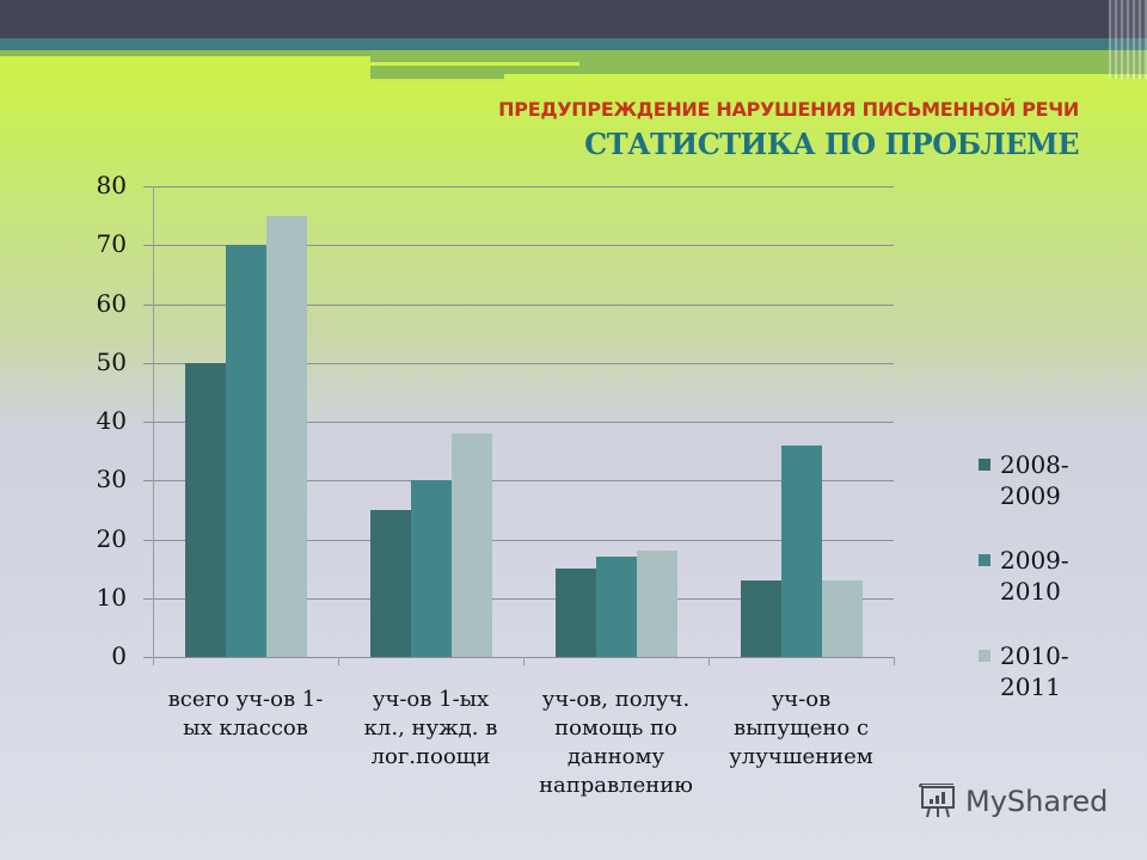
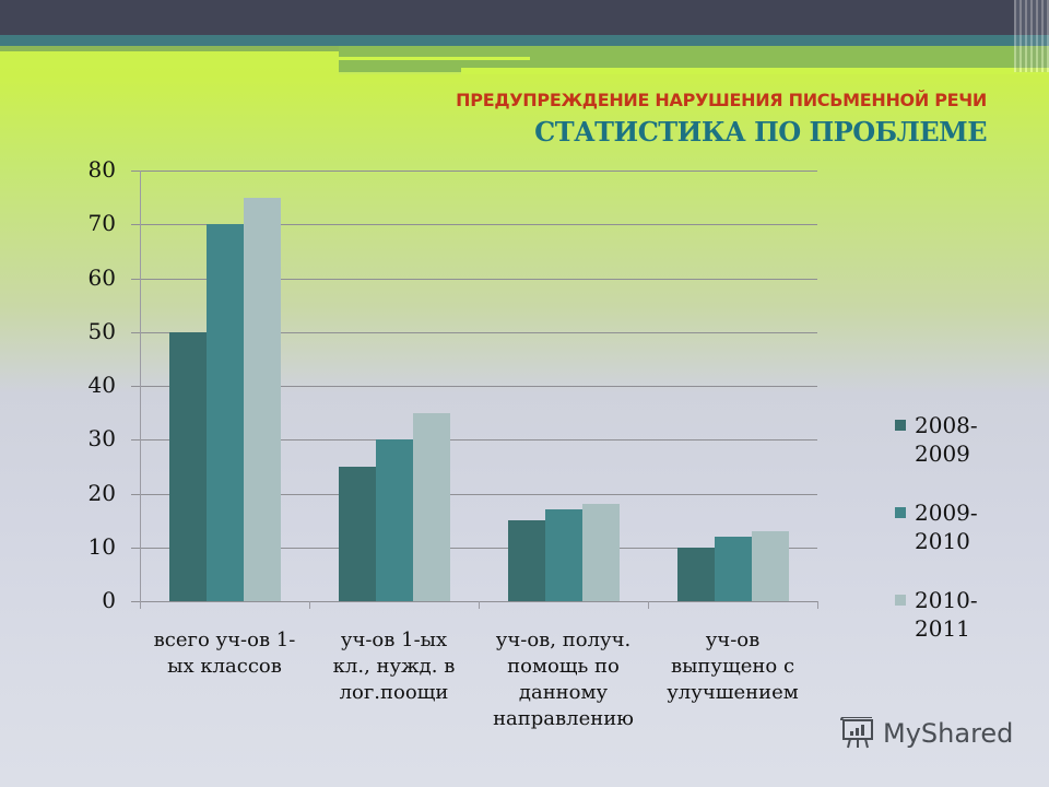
2010-2011/уч-ов 1-ых кл., нужд. в лог.поощи: 38 -> 35
2008-2009/уч-ов выпущено с улучшением: 13 -> 10
2009-2010/уч-ов выпущено с улучшением: 36 -> 12
